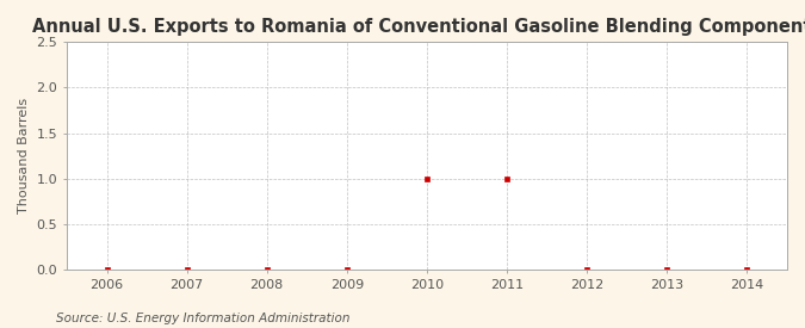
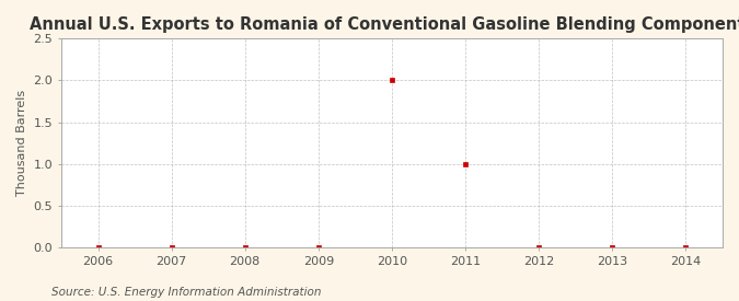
2010: 1 -> 2
